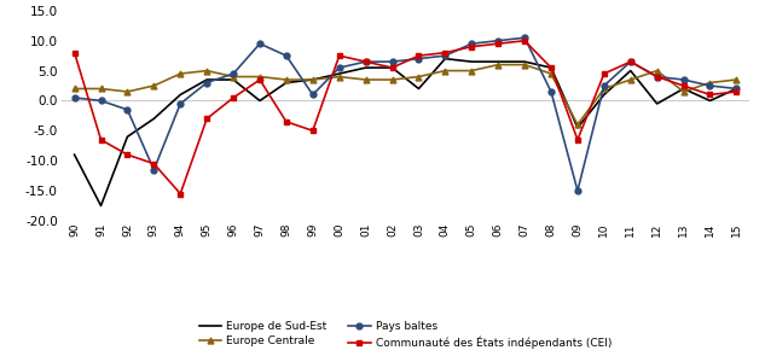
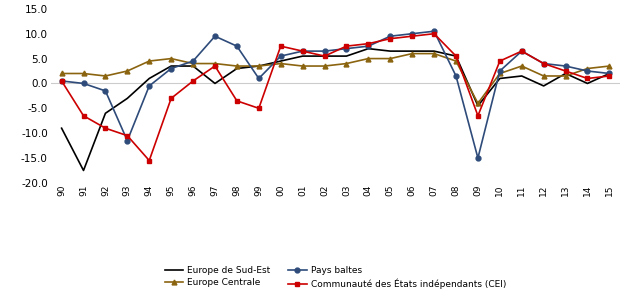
Communauté des États indépendants (CEI)/90: 8.0 -> 0.5
Europe de Sud-Est/03: 2.0 -> 5.5
Europe de Sud-Est/11: 5.0 -> 1.5
Europe Centrale/12: 5.0 -> 1.5
